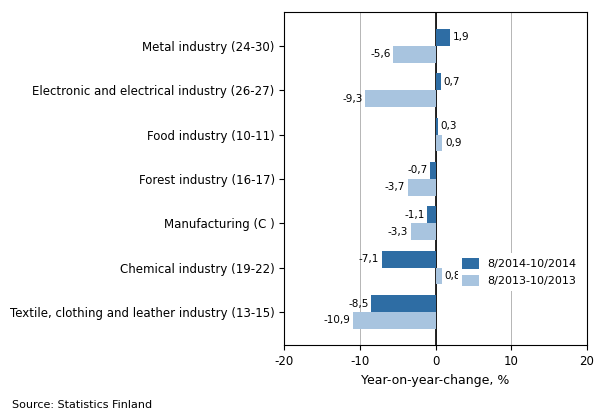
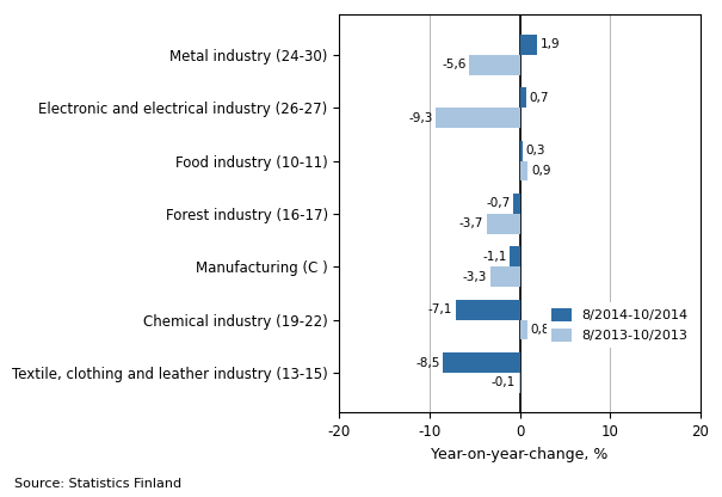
8/2013-10/2013/Textile, clothing and leather industry (13-15): -10,9 -> -0,1
